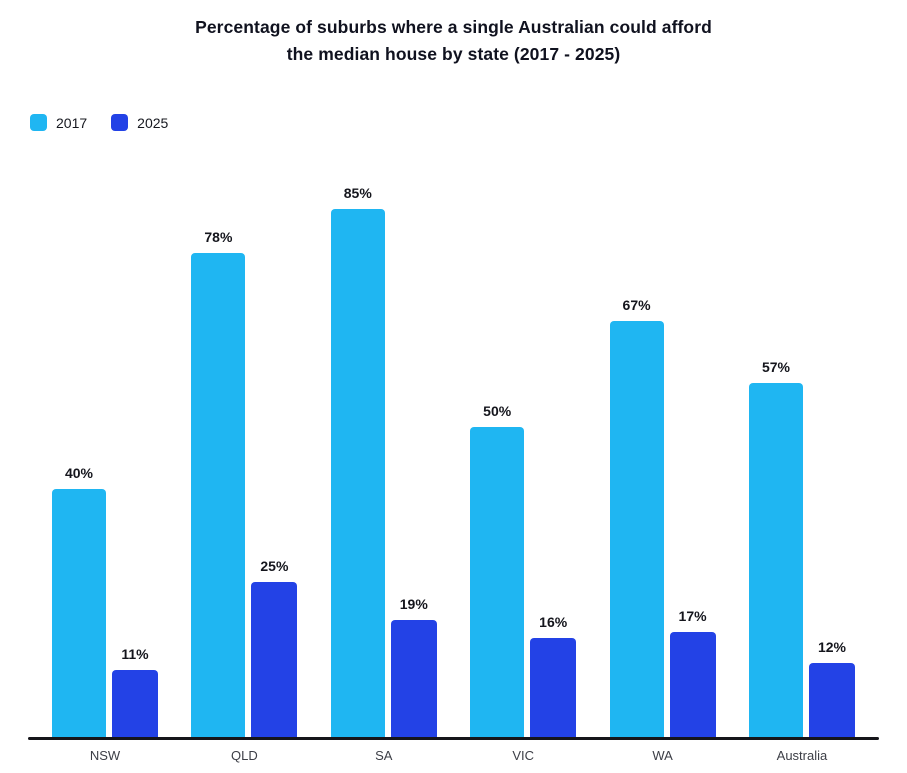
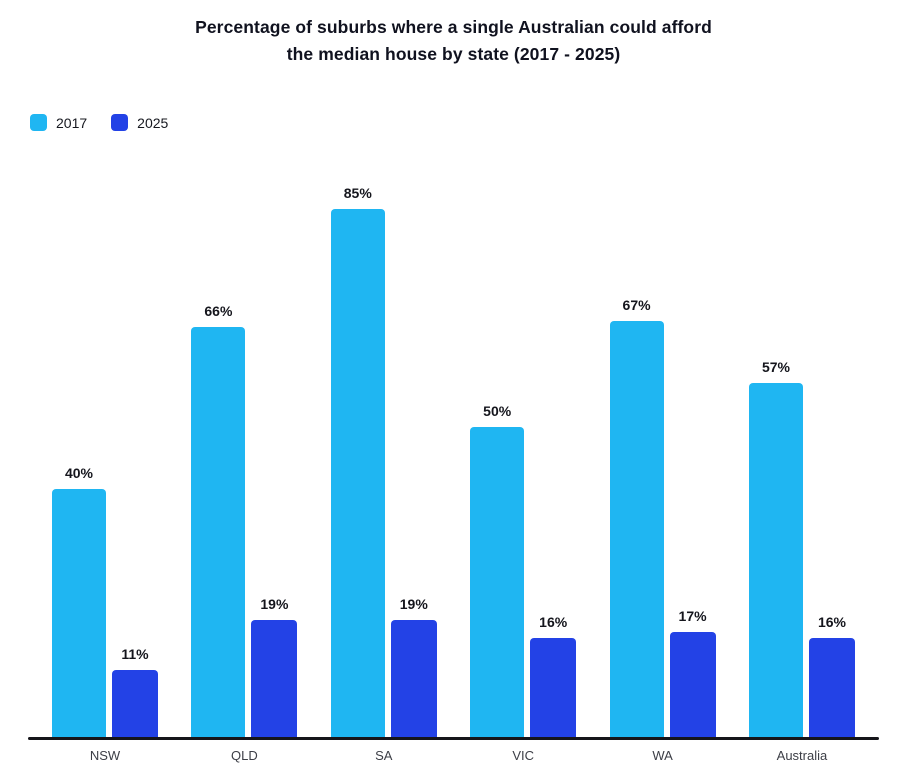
2017/QLD: 78% -> 66%
2025/QLD: 25% -> 19%
2025/Australia: 12% -> 16%
